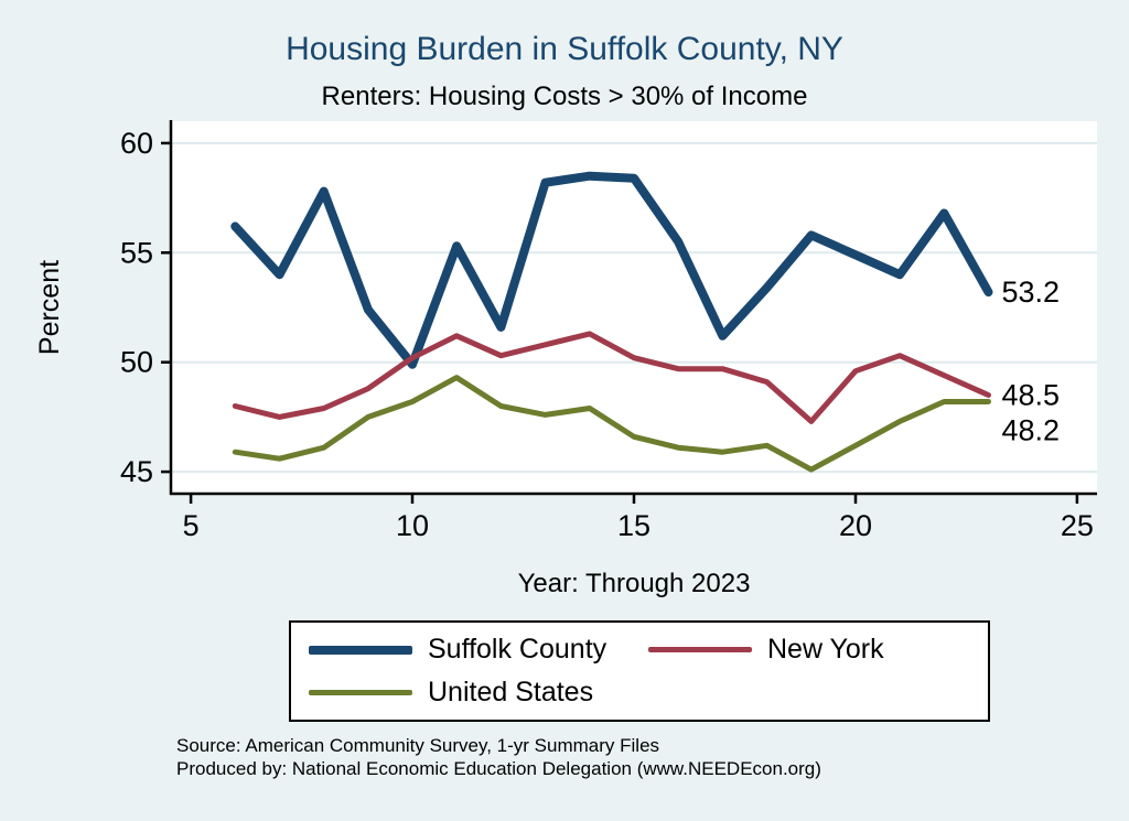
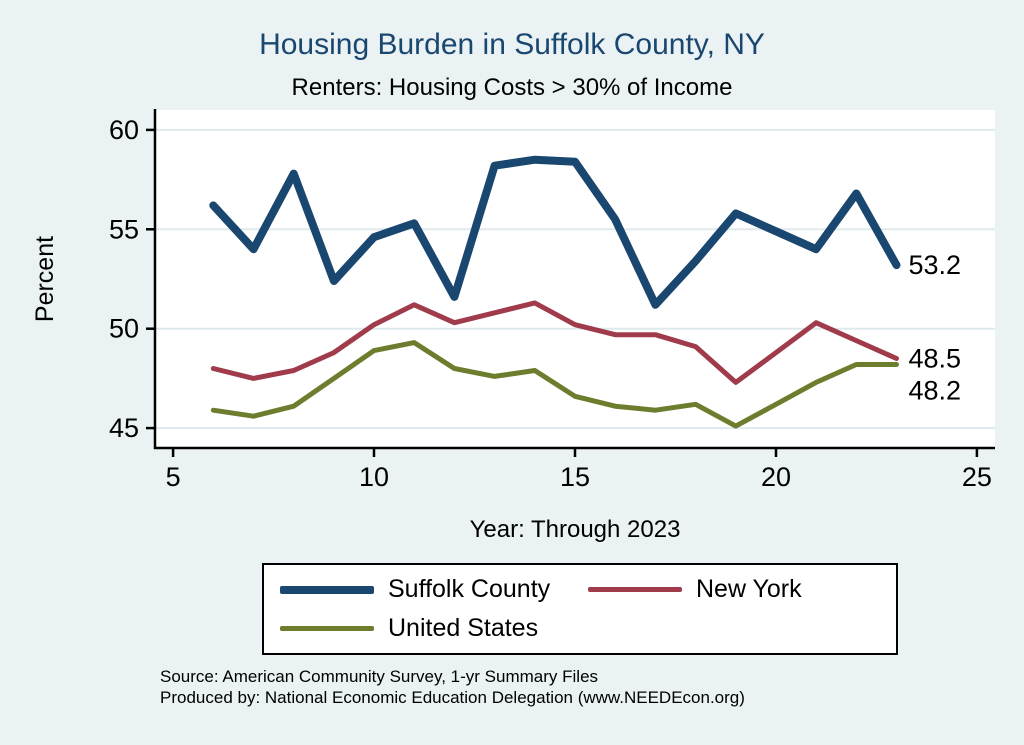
Suffolk County/10: 49.9 -> 54.6
United States/10: 48.2 -> 48.9
New York/20: 49.6 -> 48.8
